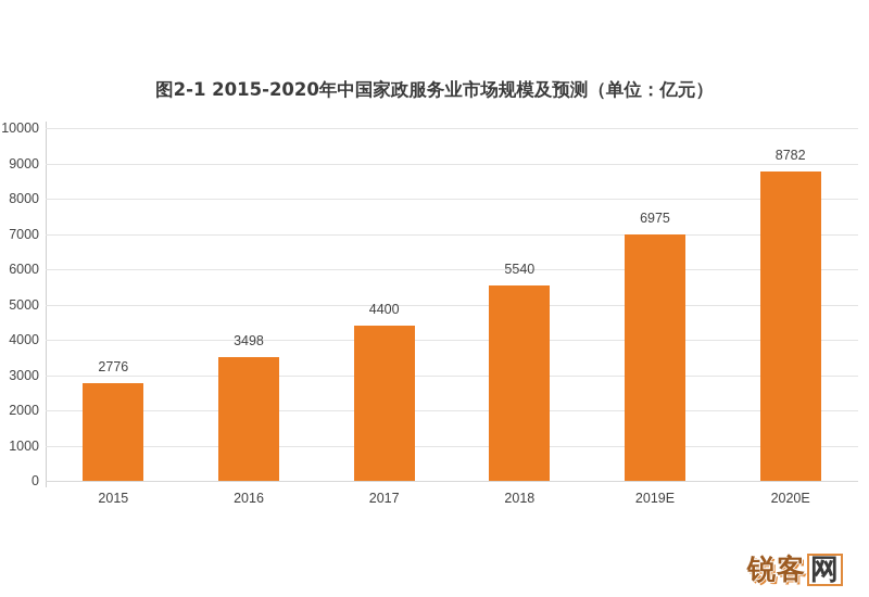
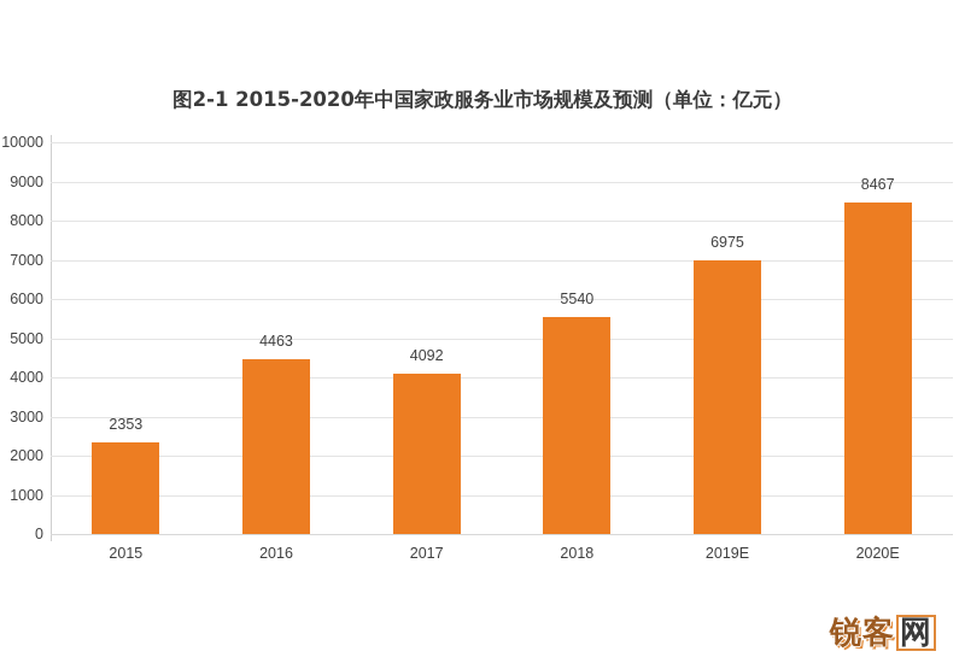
2015: 2776 -> 2353
2016: 3498 -> 4463
2017: 4400 -> 4092
2020E: 8782 -> 8467
